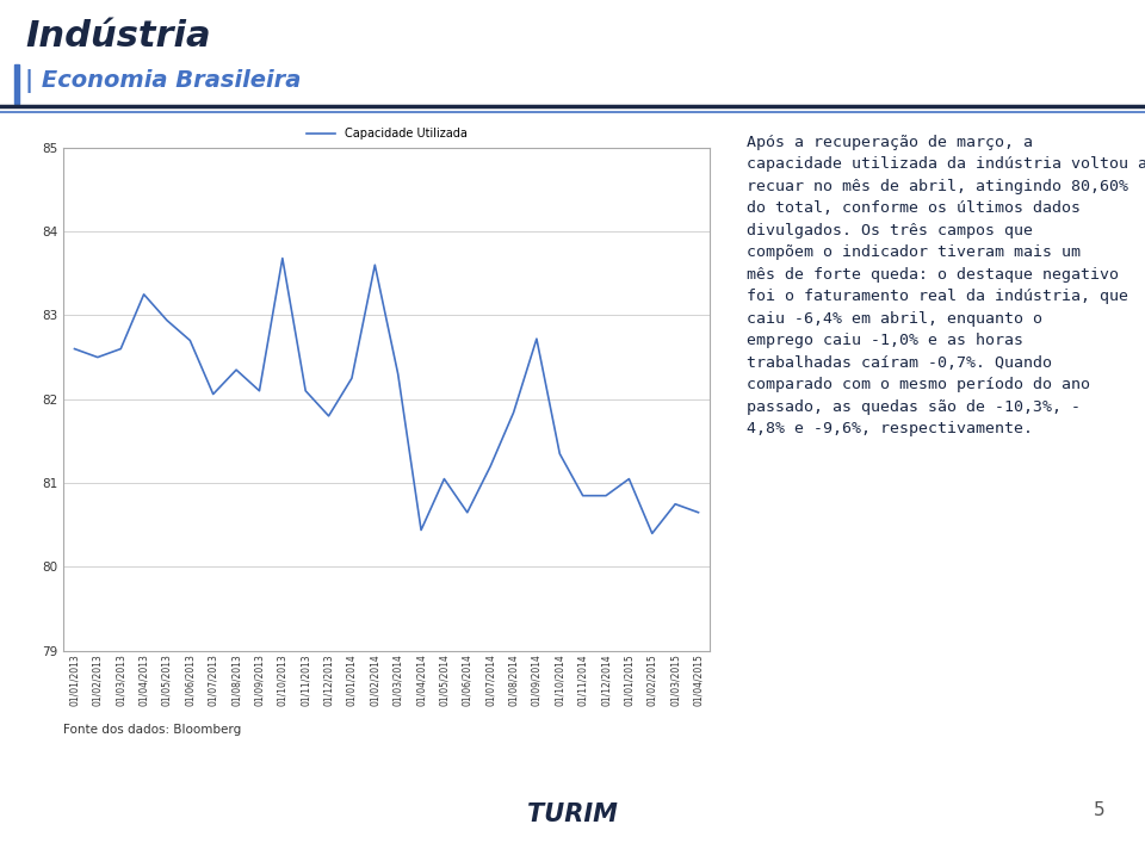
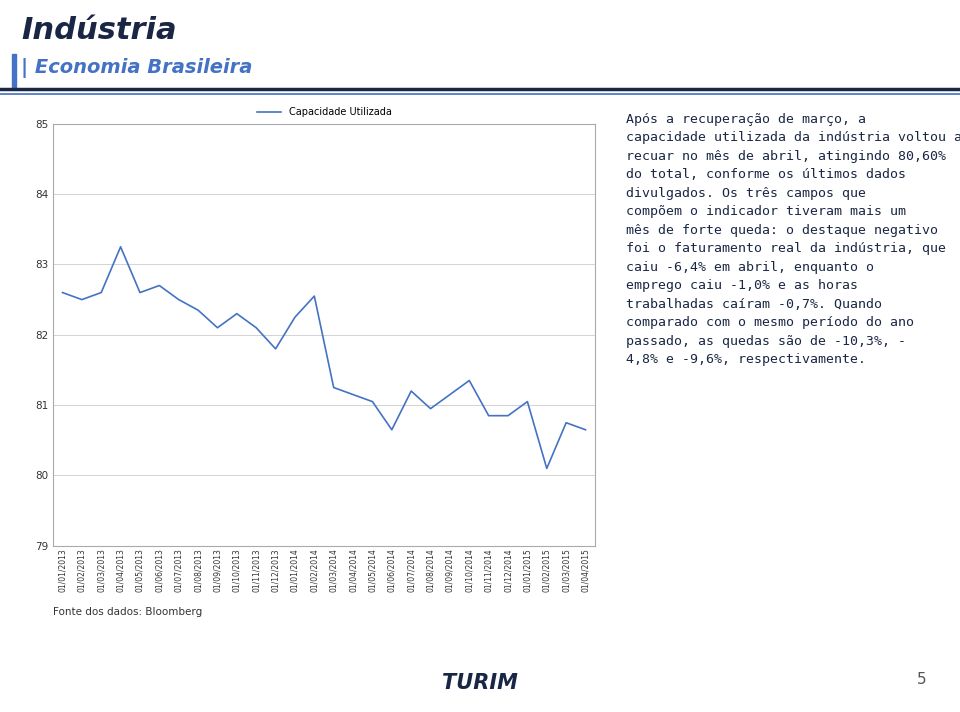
01/05/2013: 82.94 -> 82.60
01/07/2013: 82.06 -> 82.50
01/10/2013: 83.68 -> 82.30
01/02/2014: 83.60 -> 82.55
01/03/2014: 82.30 -> 81.25
01/04/2014: 80.44 -> 81.15
01/08/2014: 81.84 -> 80.95
01/09/2014: 82.72 -> 81.15
01/02/2015: 80.40 -> 80.10
